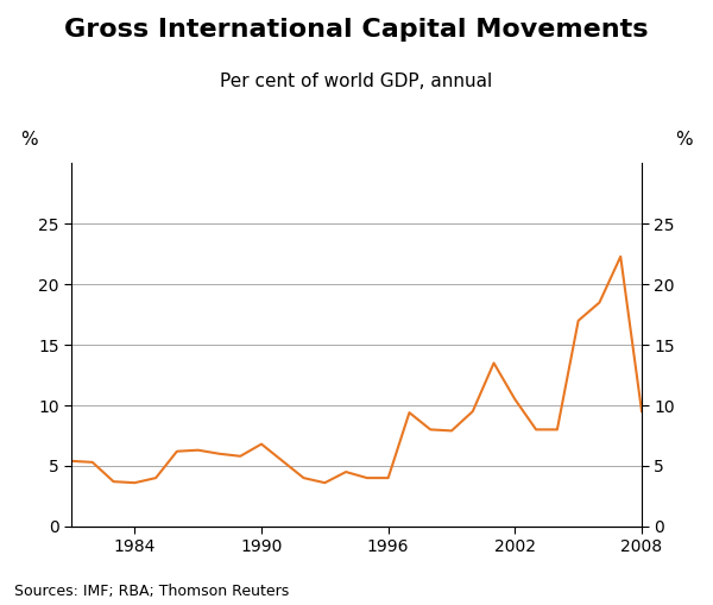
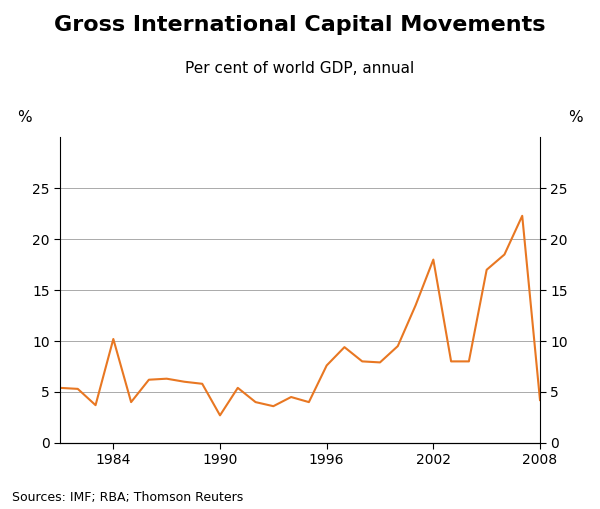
1984: 3.6 -> 10.2
1990: 6.8 -> 2.7
1996: 4.0 -> 7.6
2002: 10.5 -> 18.0
2008: 9.5 -> 4.2
